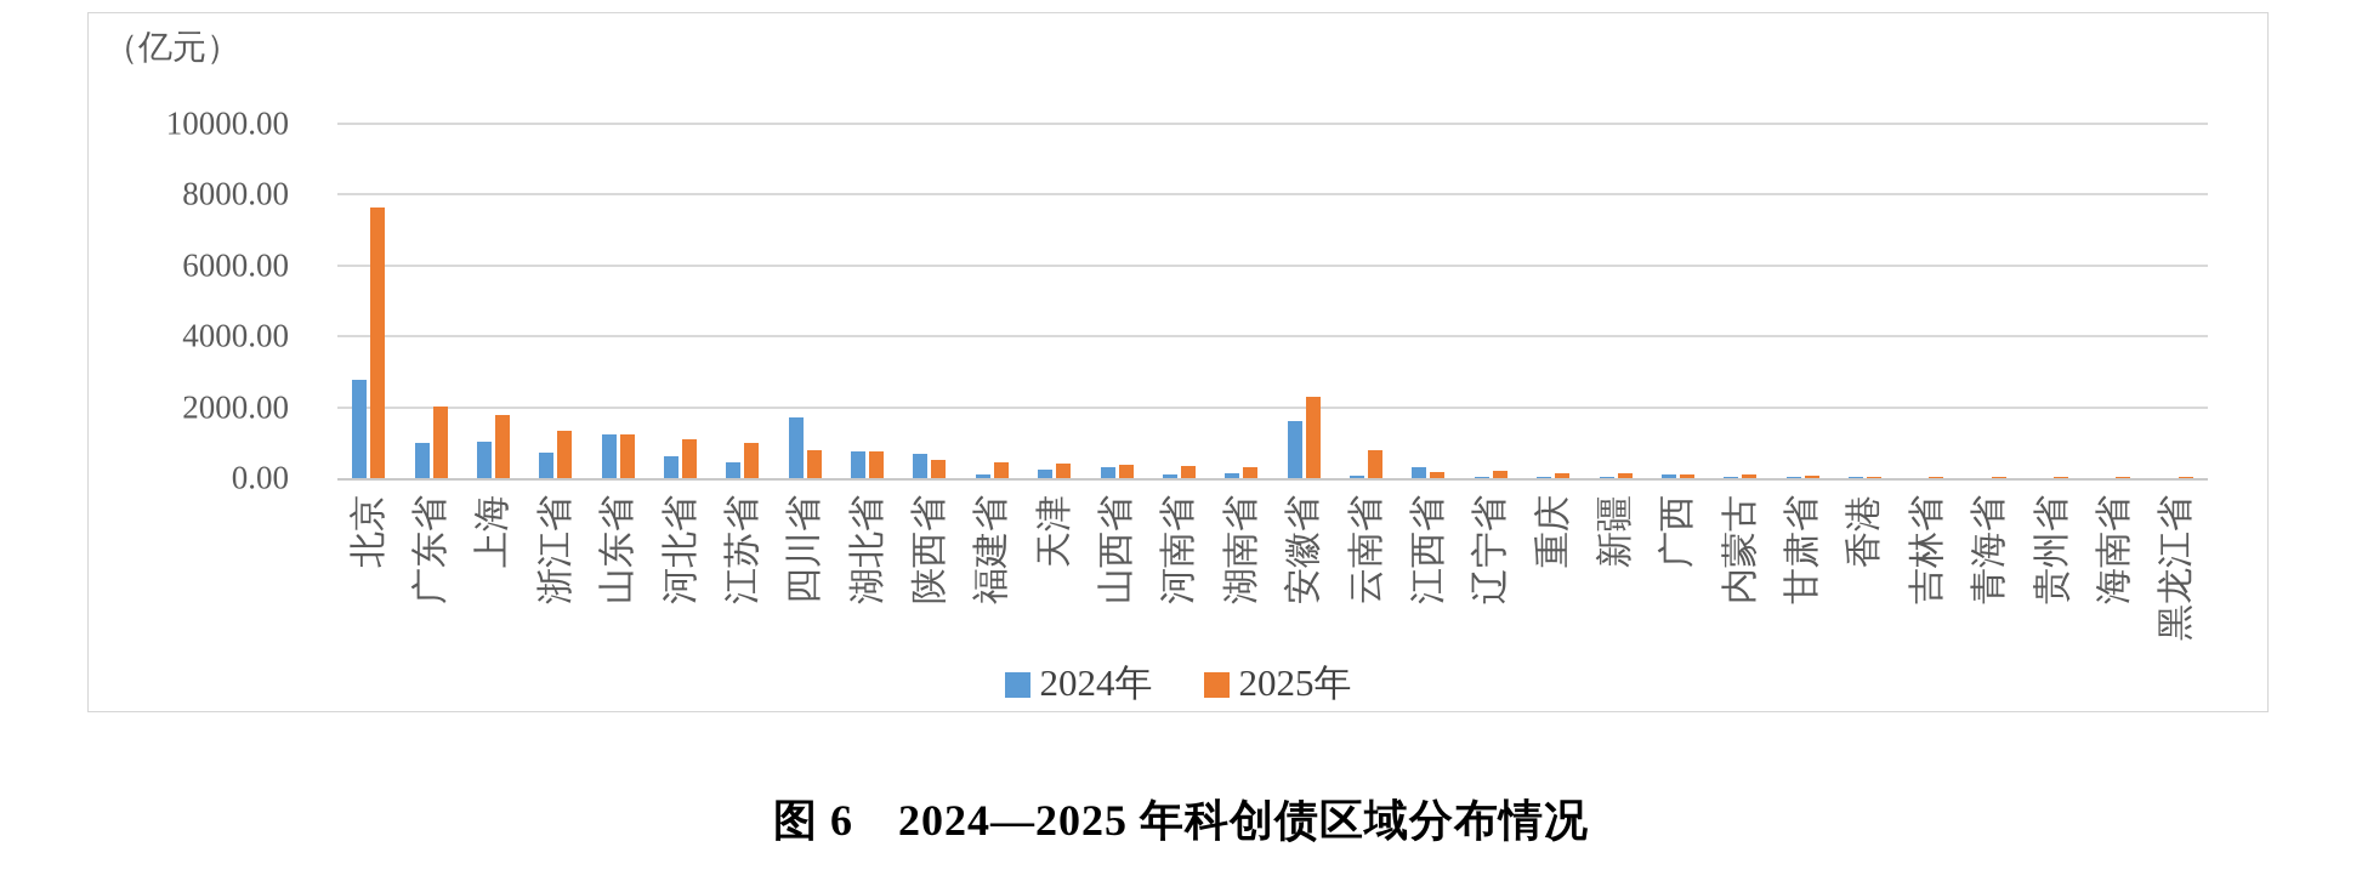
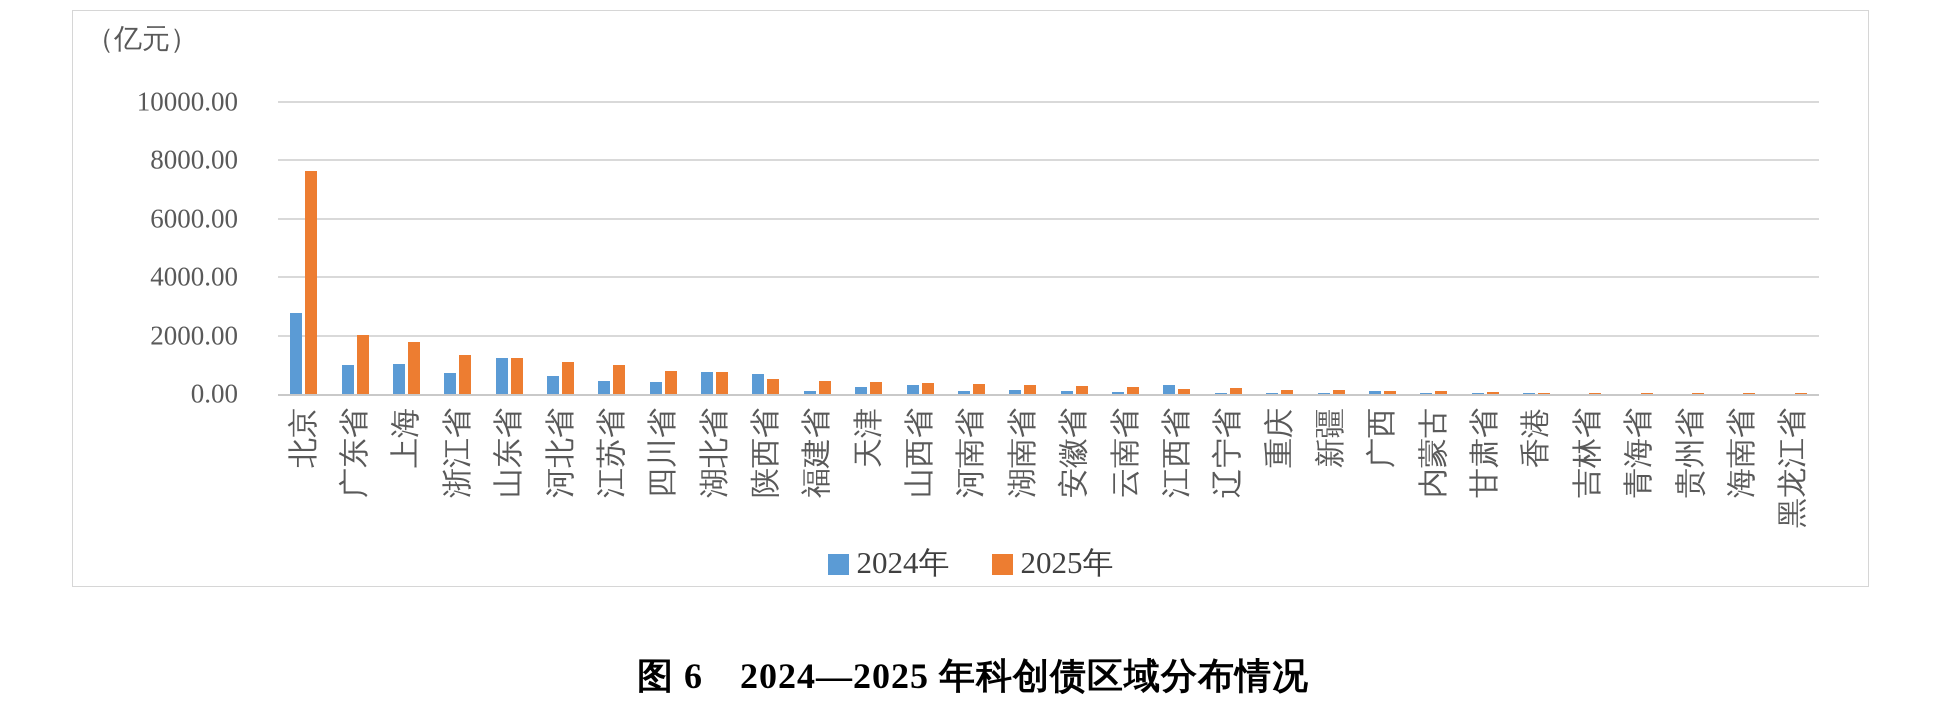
2024年/四川省: 1700 -> 400
2024年/安徽省: 1600 -> 100
2025年/安徽省: 2300 -> 300
2025年/云南省: 800 -> 200
